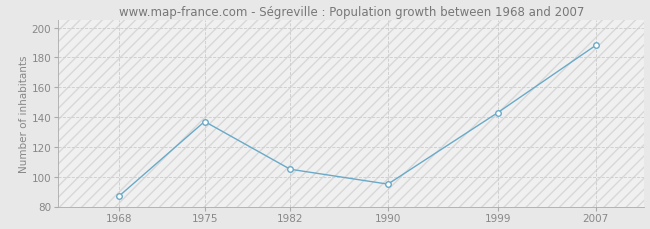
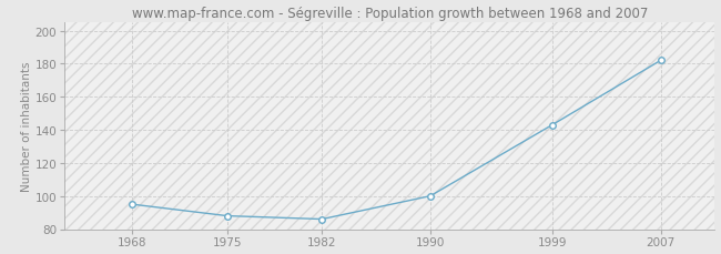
1968: 87 -> 95
1975: 137 -> 88
1982: 105 -> 86
1990: 95 -> 100
2007: 188 -> 182
